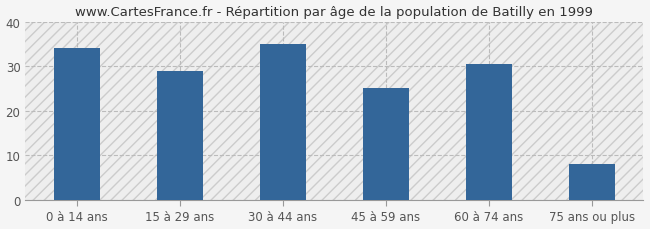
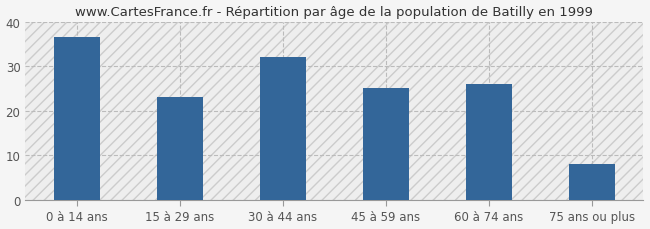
0 à 14 ans: 34.0 -> 36.5
15 à 29 ans: 29.0 -> 23.0
30 à 44 ans: 35.0 -> 32.0
60 à 74 ans: 30.5 -> 26.0
